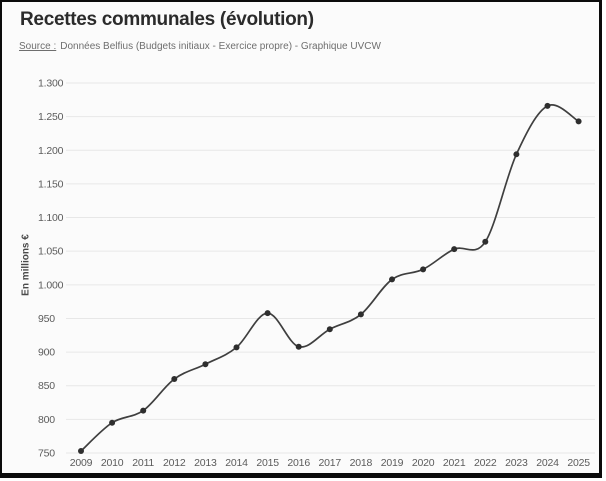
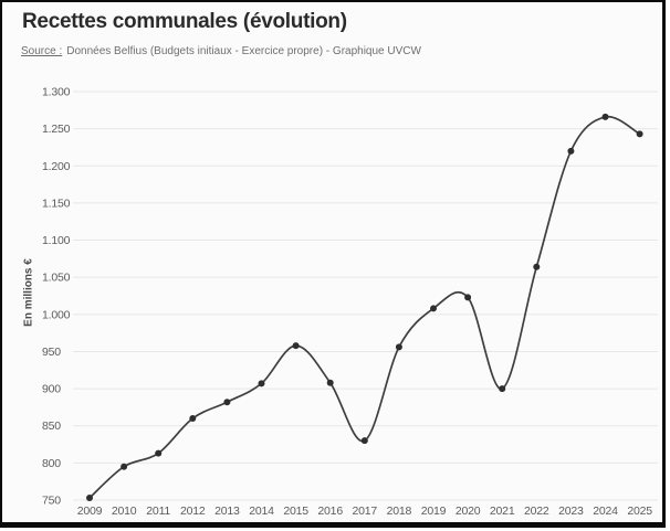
2017: 930 -> 830
2021: 1050 -> 900
2023: 1190 -> 1220
